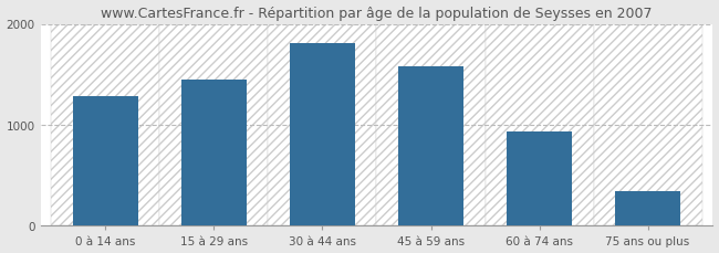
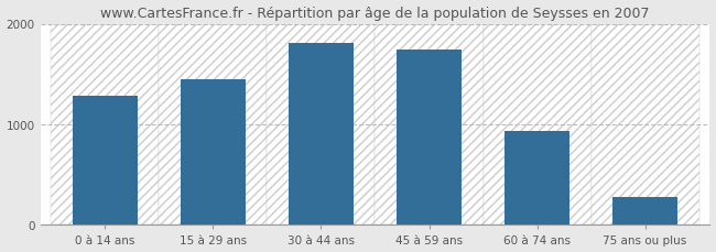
45 à 59 ans: 1580 -> 1740
75 ans ou plus: 340 -> 280
